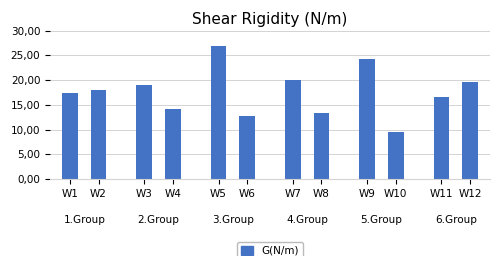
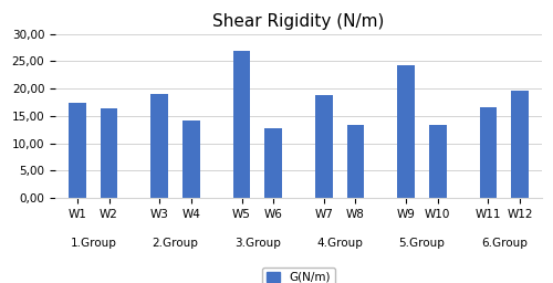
W2: 18,0 -> 16,4
W7: 20,0 -> 18,9
W10: 9,5 -> 13,4
